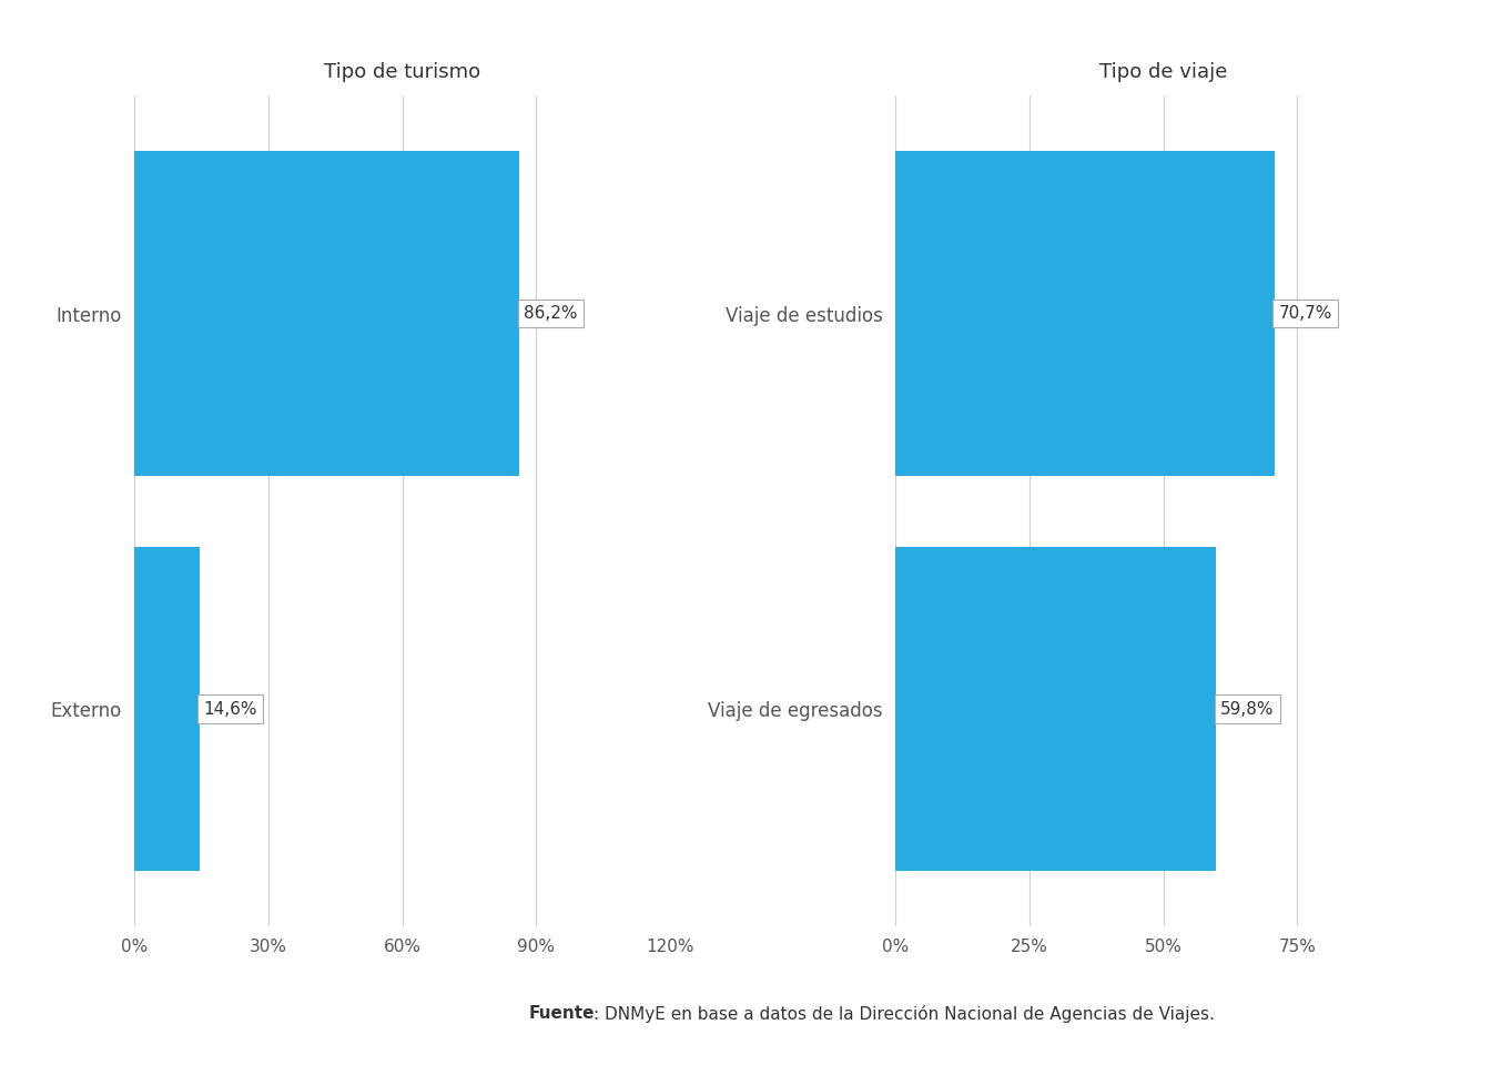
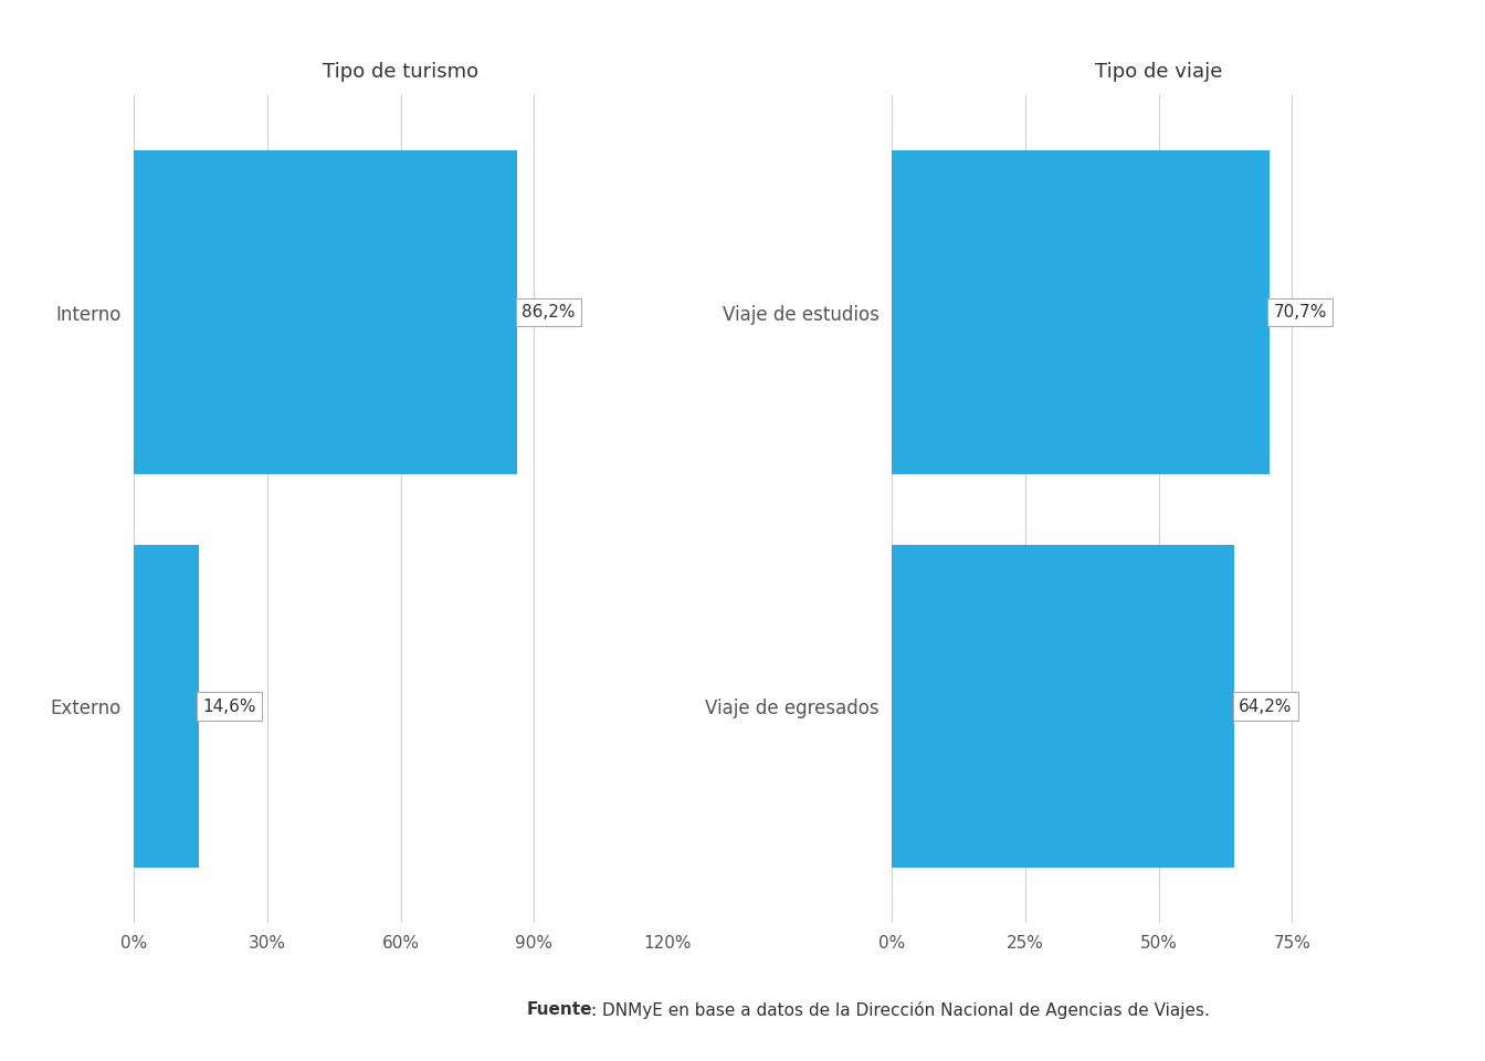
Tipo de viaje/Viaje de egresados: 59,8% -> 64,2%
